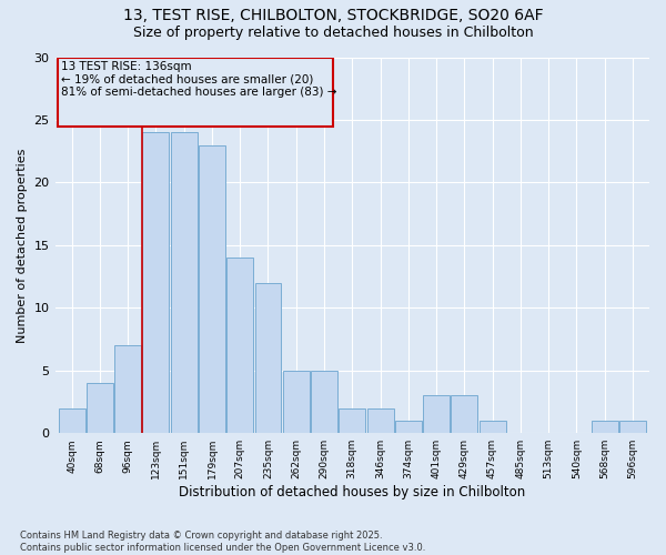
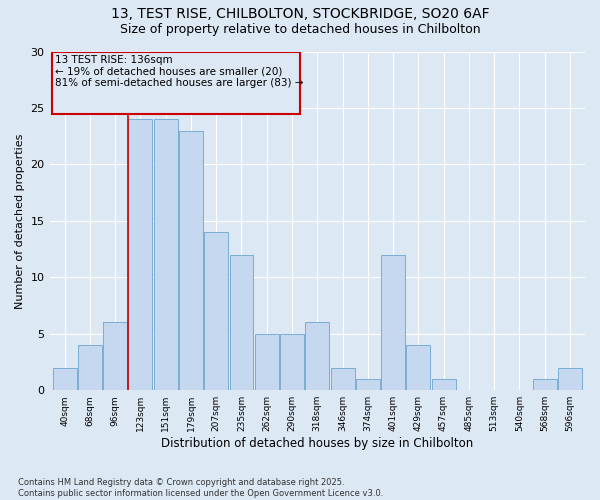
96sqm: 7 -> 6
318sqm: 2 -> 6
401sqm: 3 -> 12
429sqm: 3 -> 4
596sqm: 1 -> 2
